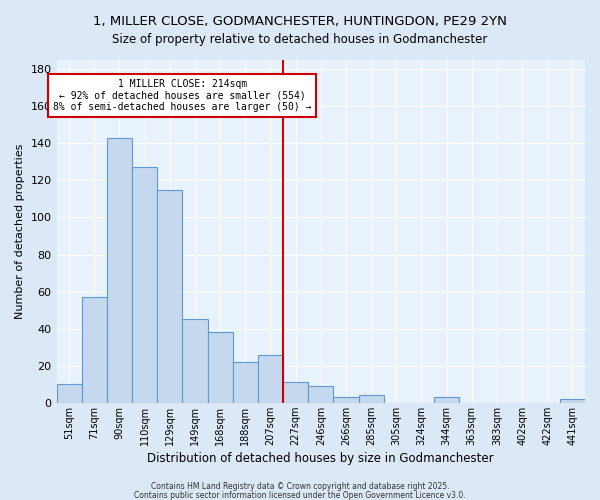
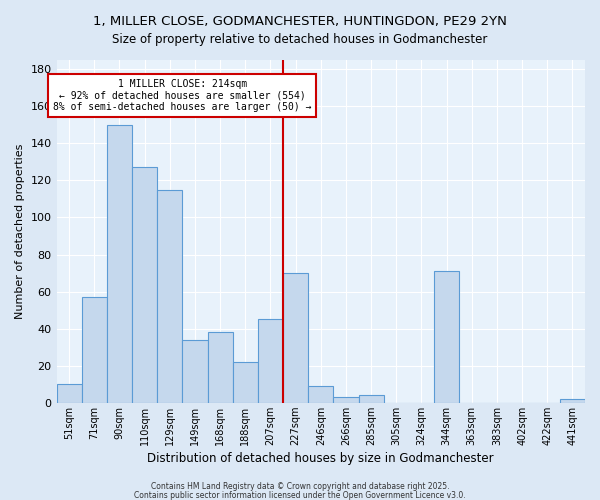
90sqm: 143 -> 150
149sqm: 45 -> 34
207sqm: 26 -> 45
227sqm: 11 -> 70
344sqm: 3 -> 71
